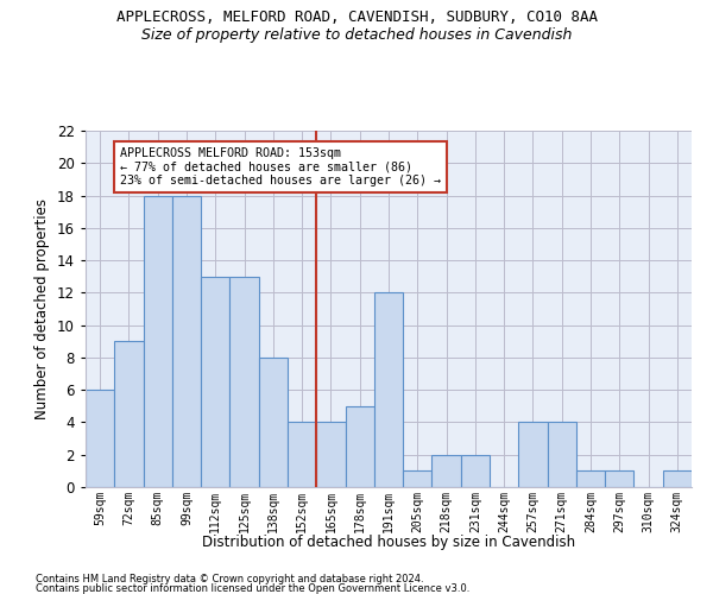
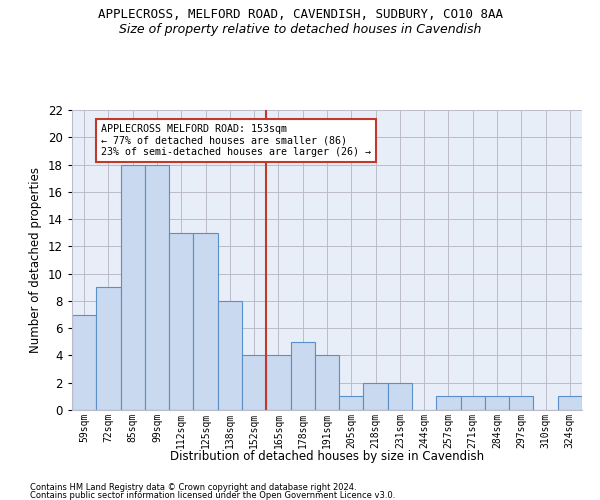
59sqm: 6 -> 7
191sqm: 12 -> 4
257sqm: 4 -> 1
271sqm: 4 -> 1
